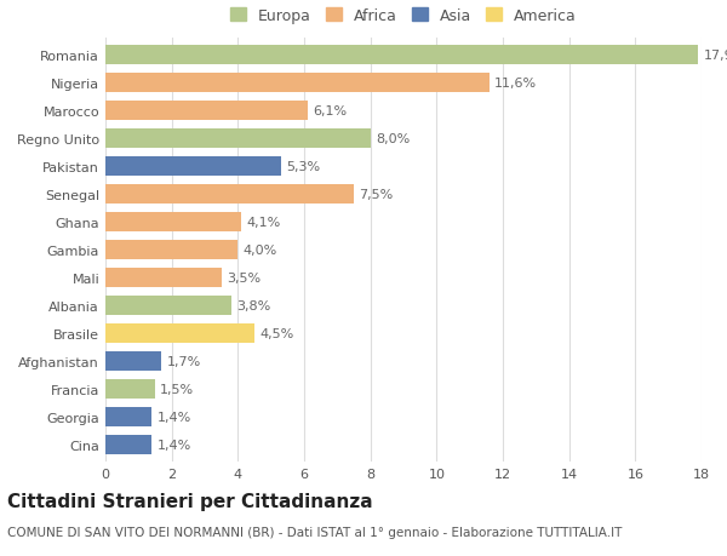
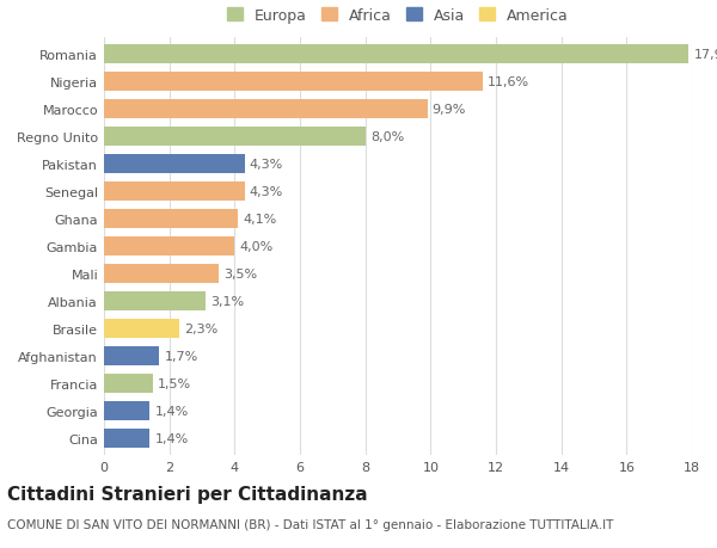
Marocco: 6,1% -> 9,9%
Pakistan: 5,3% -> 4,3%
Senegal: 7,5% -> 4,3%
Albania: 3,8% -> 3,1%
Brasile: 4,5% -> 2,3%
